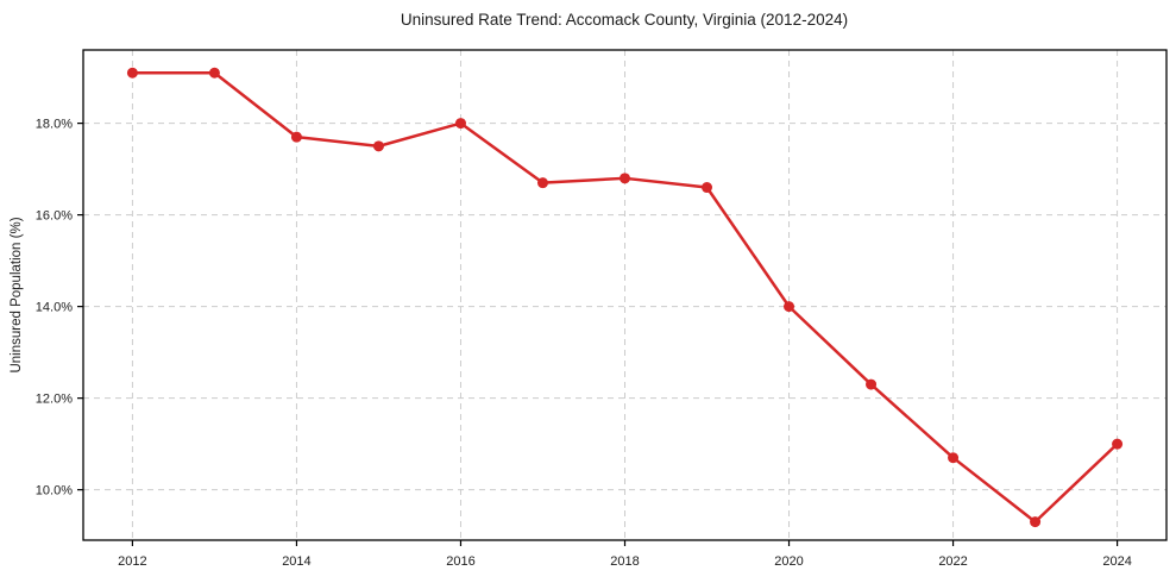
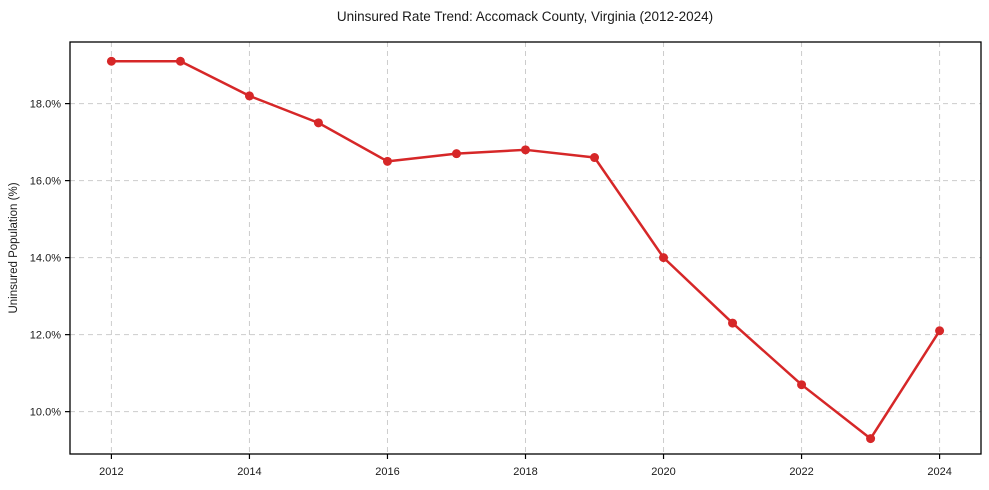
2014: 17.7% -> 18.2%
2016: 18.0% -> 16.5%
2024: 11.0% -> 12.1%
